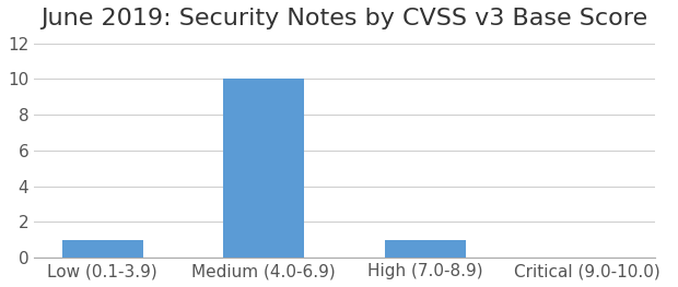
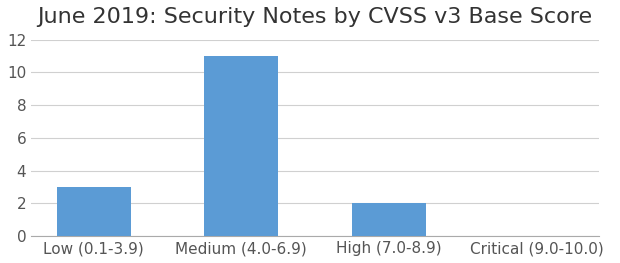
Low (0.1-3.9): 1 -> 3
Medium (4.0-6.9): 10 -> 11
High (7.0-8.9): 1 -> 2
